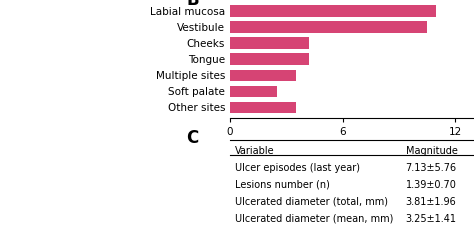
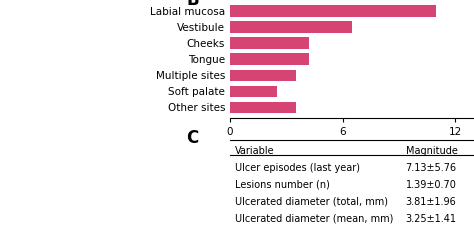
Vestibule: 10.5 -> 6.5
